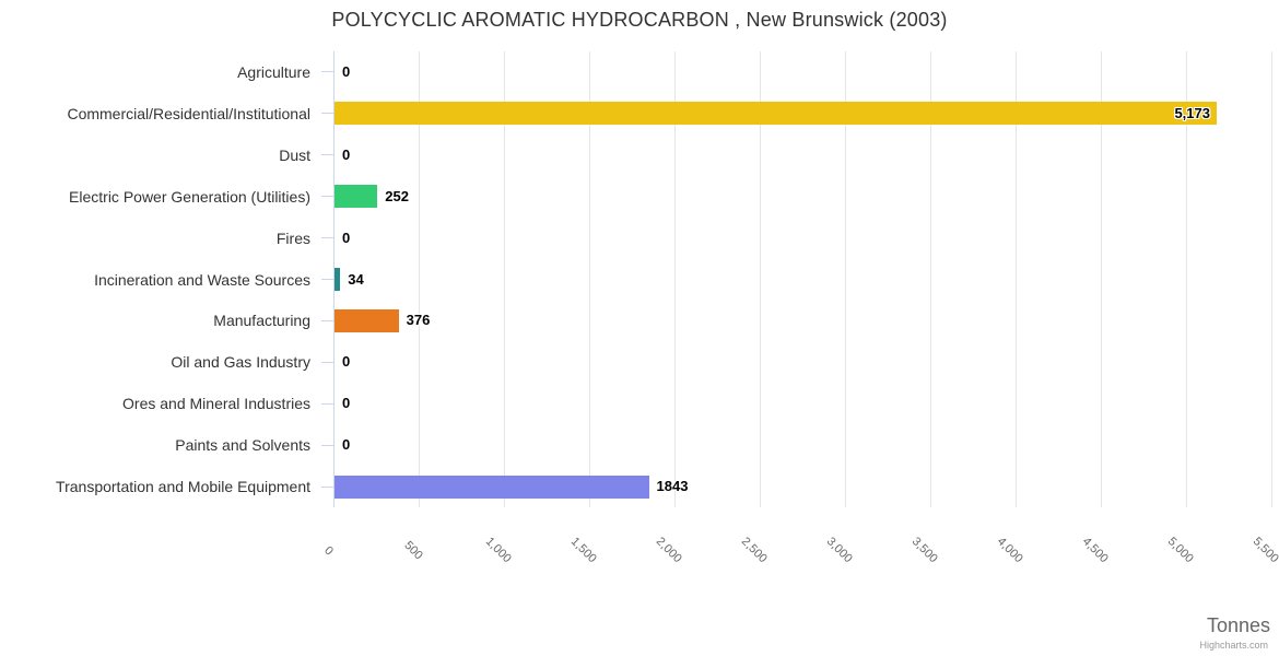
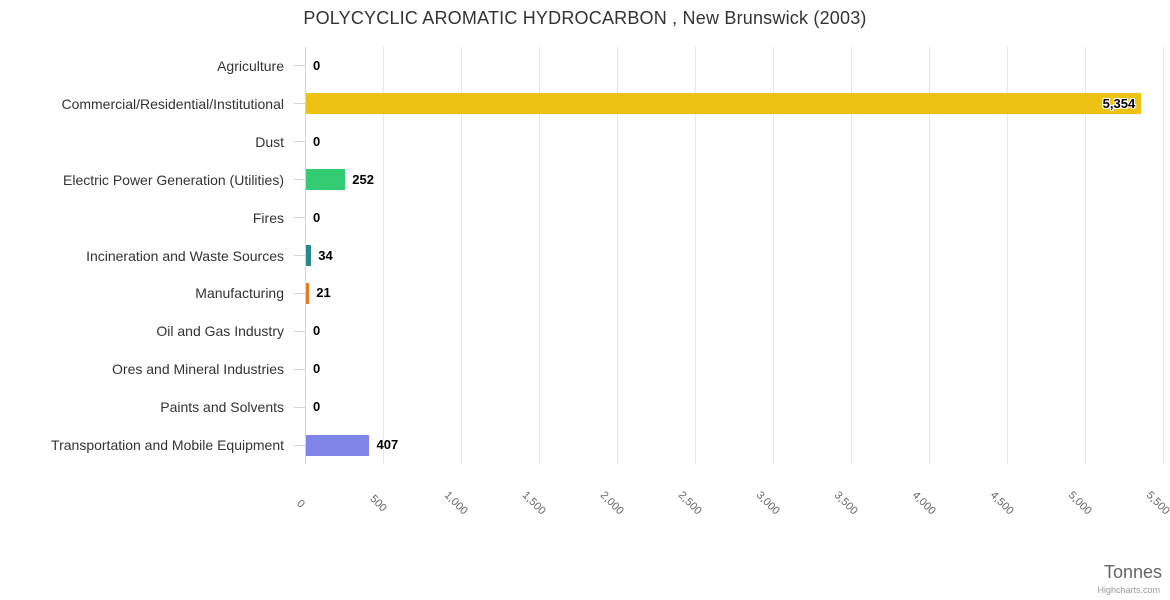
Commercial/Residential/Institutional: 5,173 -> 5,354
Manufacturing: 376 -> 21
Transportation and Mobile Equipment: 1843 -> 407
